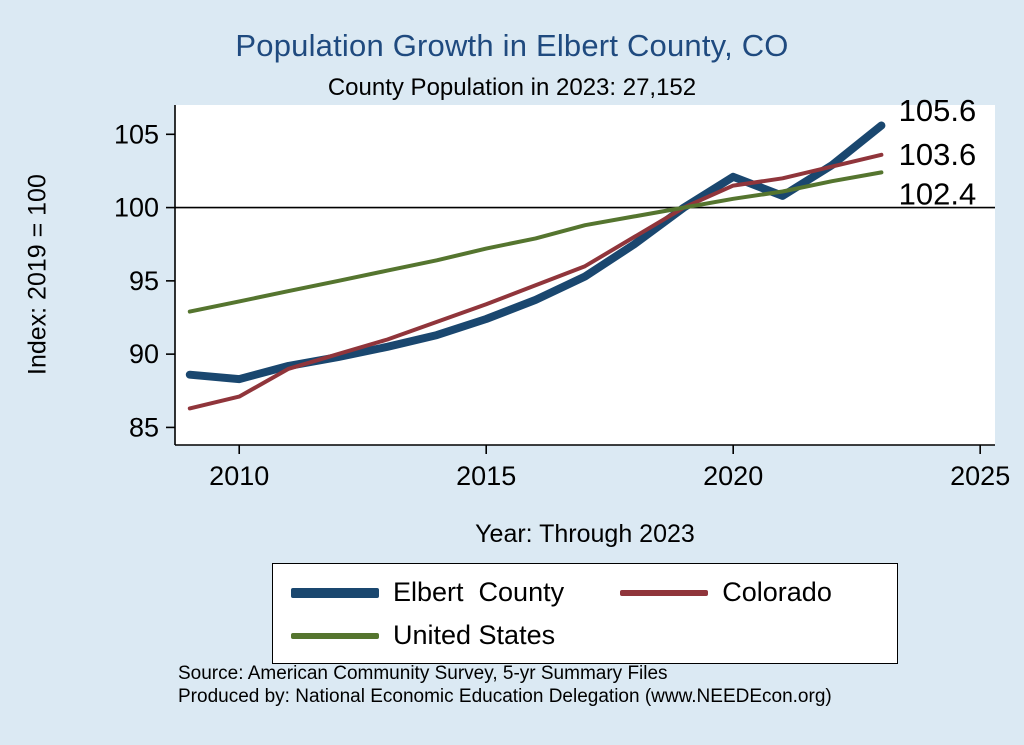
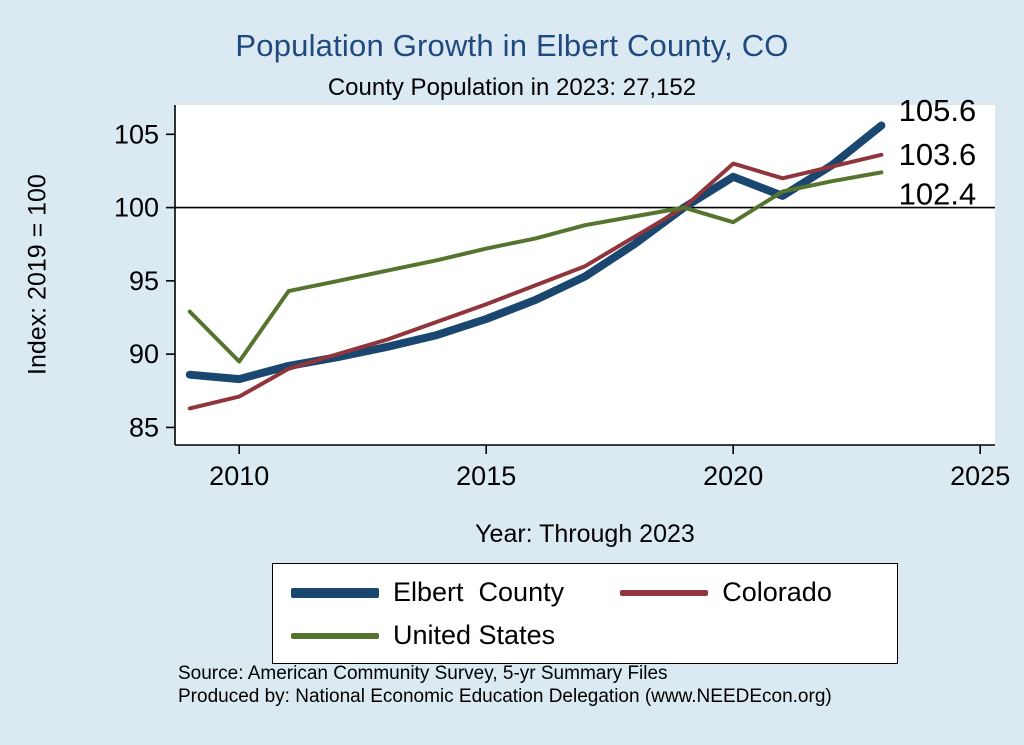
United States/2010: 93.6 -> 89.5
Colorado/2020: 101.5 -> 103.0
United States/2020: 100.6 -> 99.0
